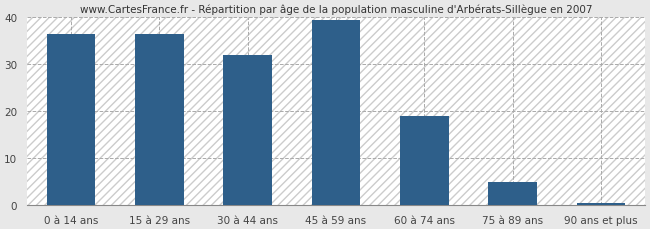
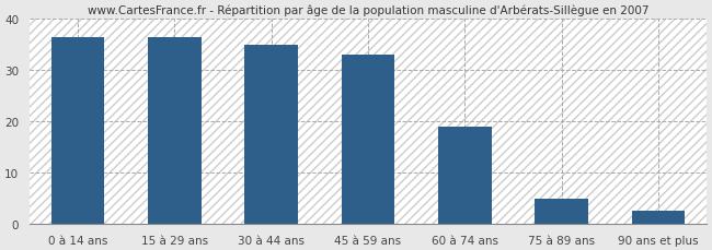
30 à 44 ans: 32.0 -> 35.0
45 à 59 ans: 39.5 -> 33.0
90 ans et plus: 0.4 -> 2.5
